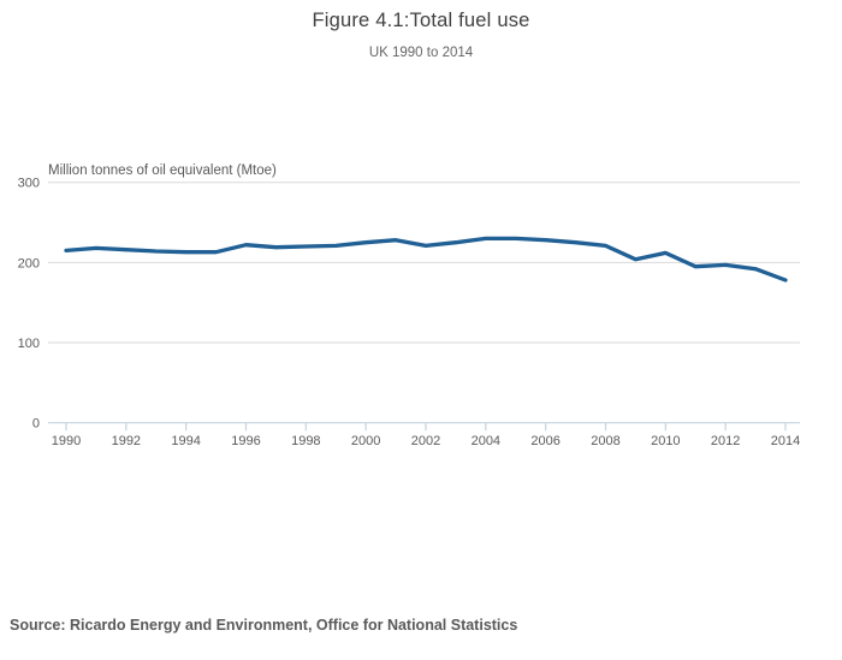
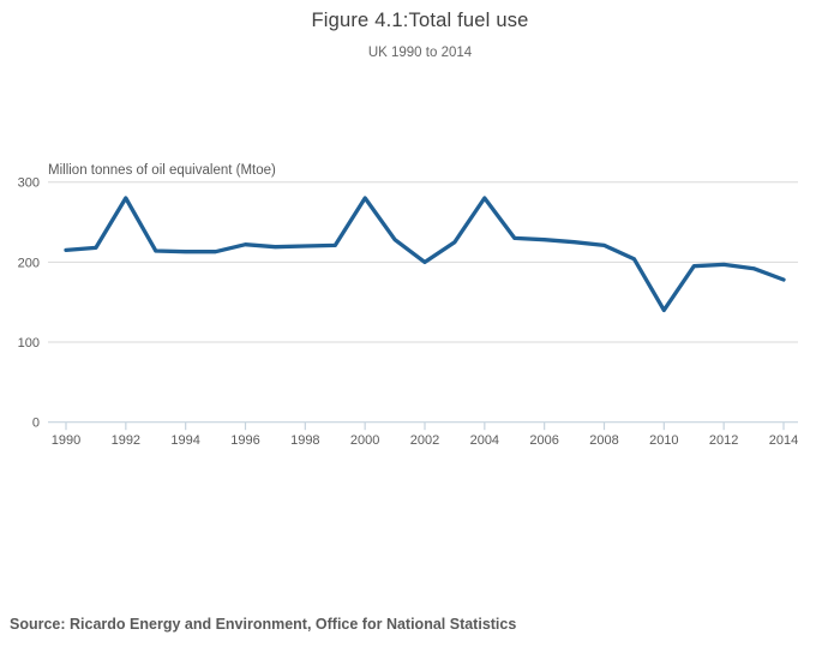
1992: 220 -> 280
2000: 220 -> 280
2002: 220 -> 200
2004: 230 -> 280
2010: 210 -> 140
